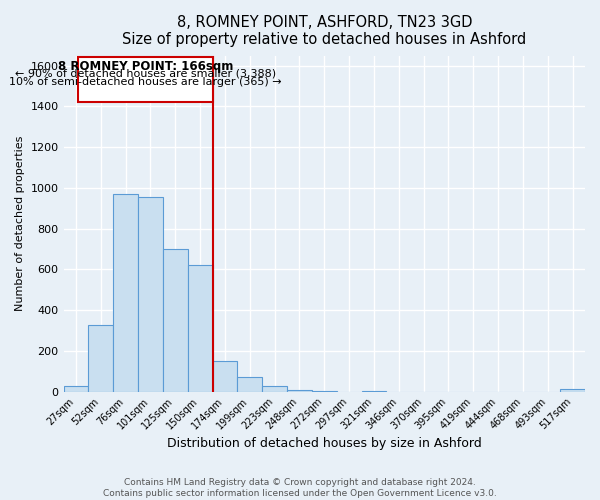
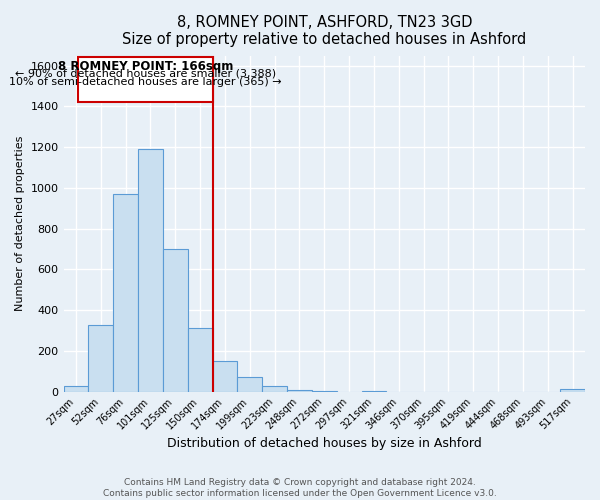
101sqm: 955 -> 1190
150sqm: 620 -> 310
